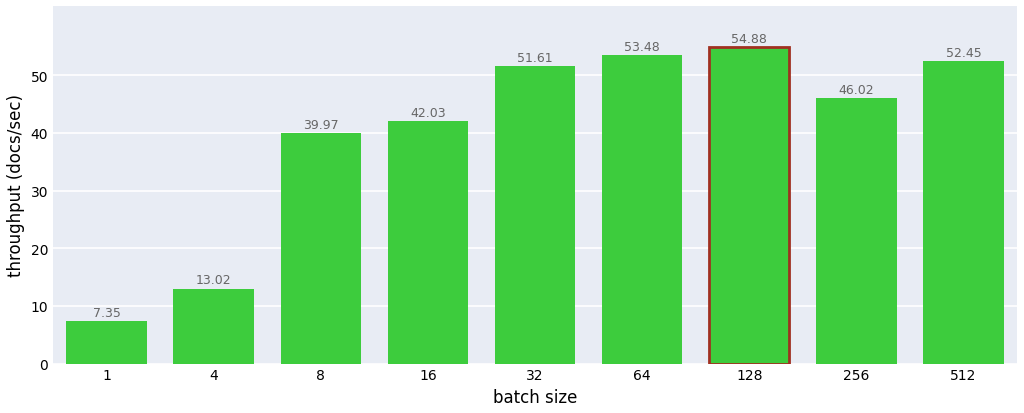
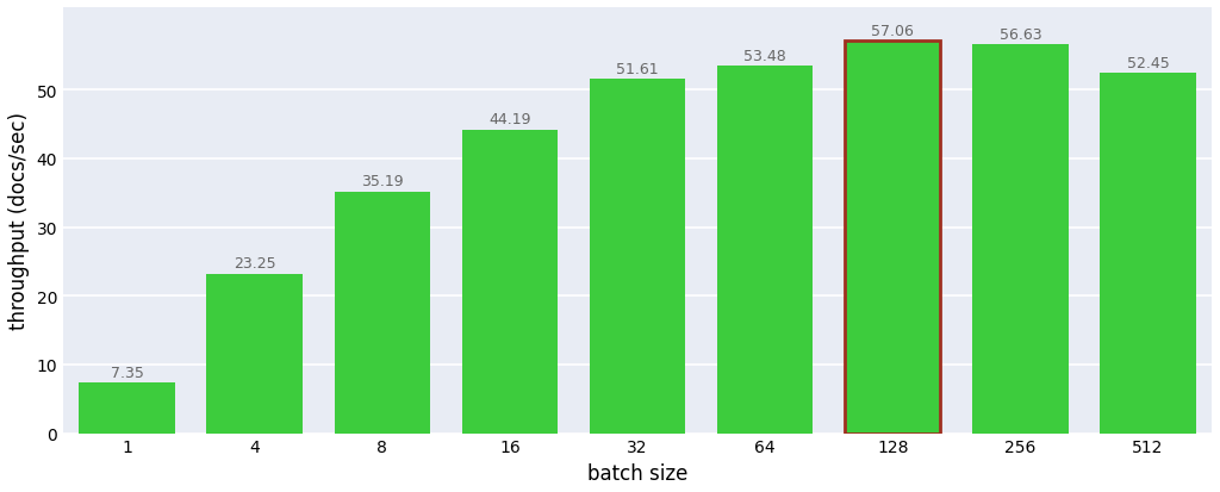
4: 13.02 -> 23.25
8: 39.97 -> 35.19
16: 42.03 -> 44.19
128: 54.88 -> 57.06
256: 46.02 -> 56.63
